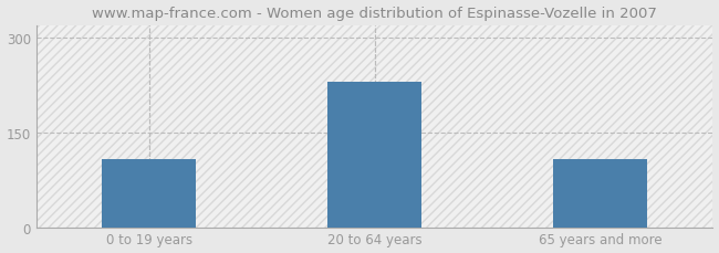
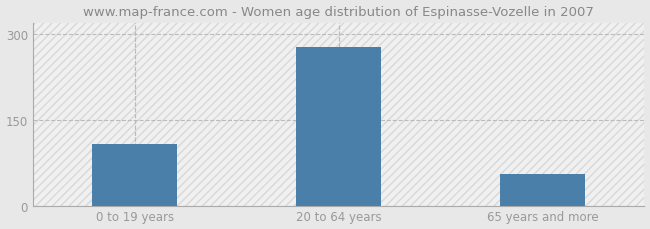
20 to 64 years: 230 -> 277
65 years and more: 108 -> 55
